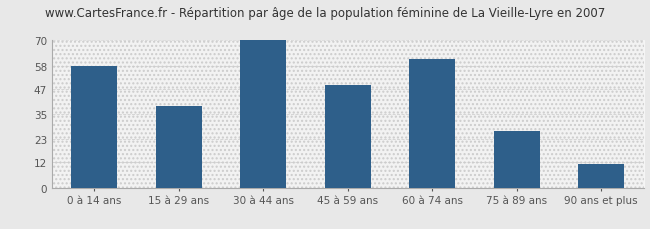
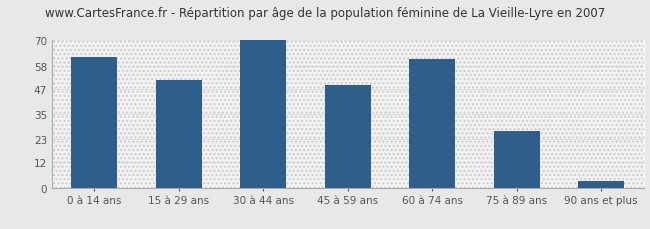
0 à 14 ans: 58 -> 62
15 à 29 ans: 39 -> 51
90 ans et plus: 11 -> 3
